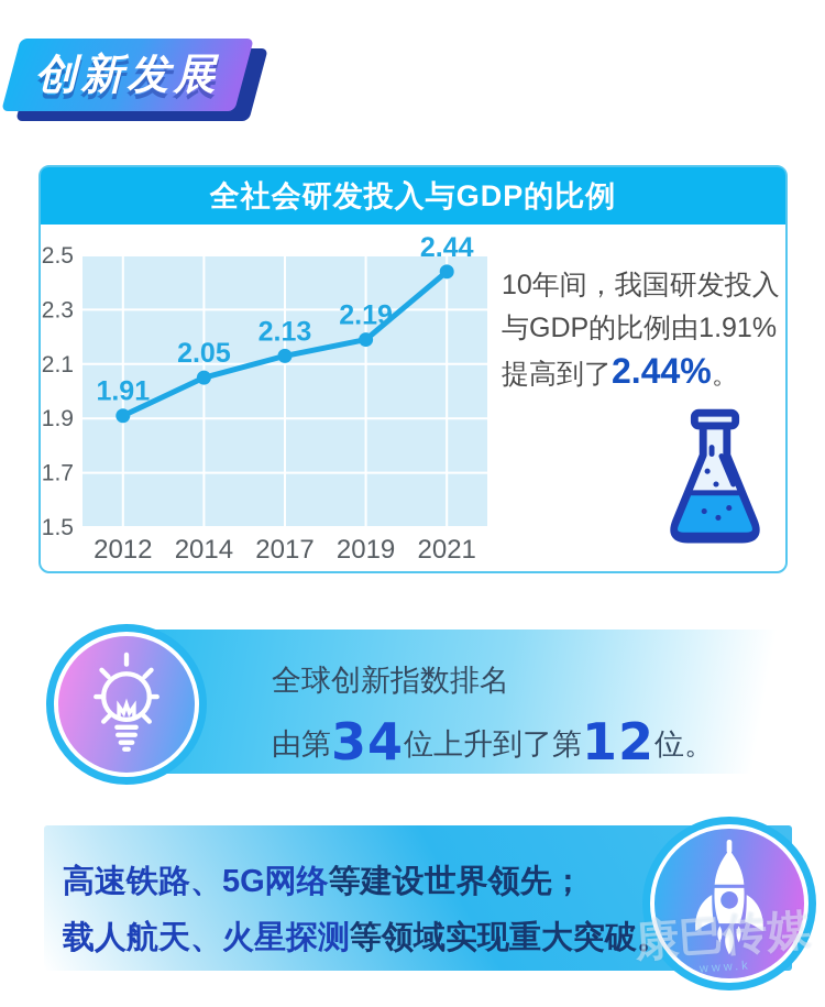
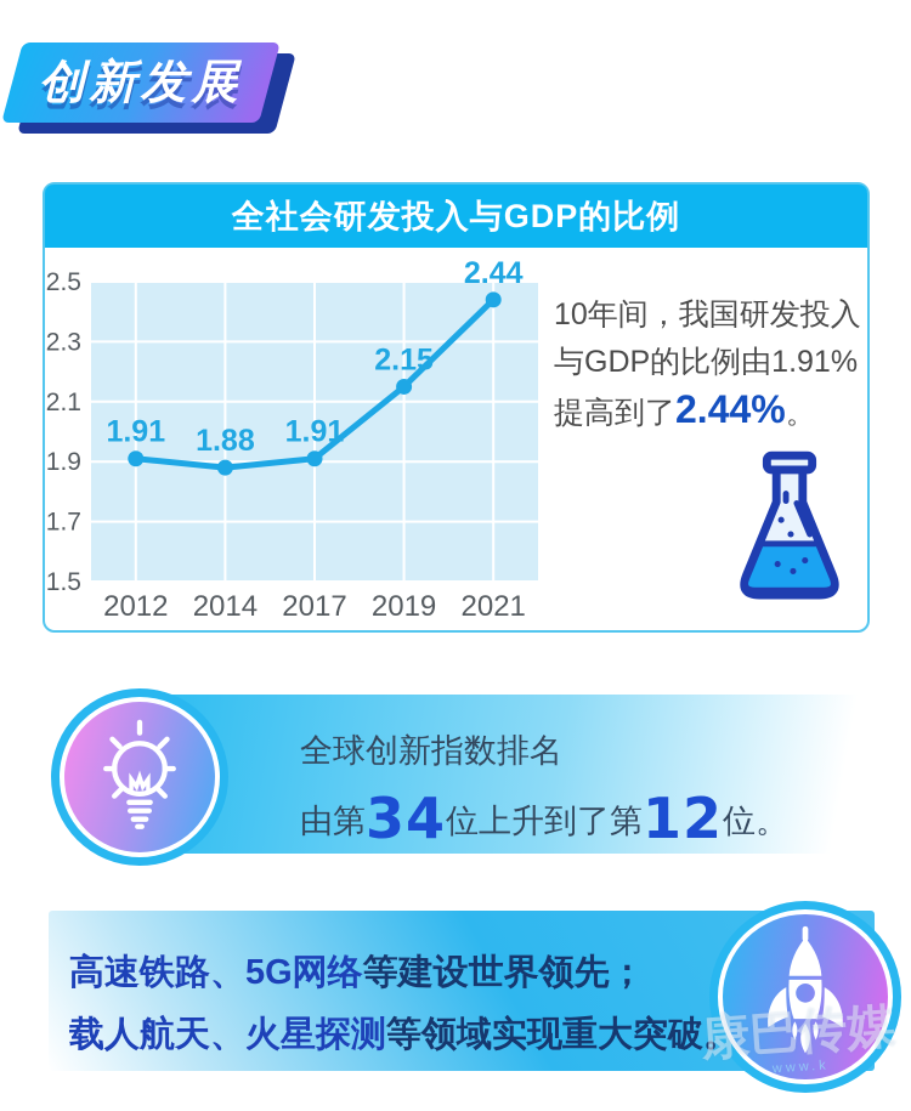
2014: 2.05 -> 1.88
2017: 2.13 -> 1.91
2019: 2.19 -> 2.15
